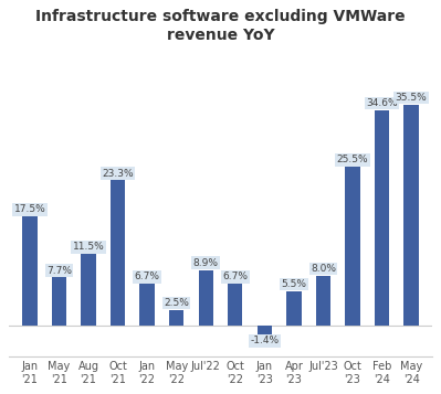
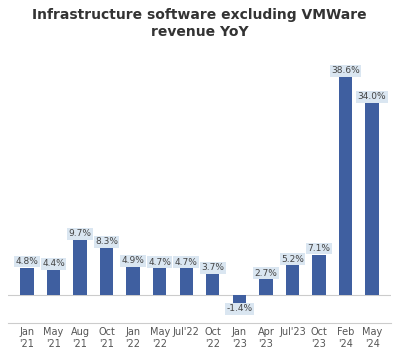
Jan '21: 17.5% -> 4.8%
May '21: 7.7% -> 4.4%
Aug '21: 11.5% -> 9.7%
Oct '21: 23.3% -> 8.3%
Jan '22: 6.7% -> 4.9%
May '22: 2.5% -> 4.7%
Jul'22: 8.9% -> 4.7%
Oct '22: 6.7% -> 3.7%
Apr '23: 5.5% -> 2.7%
Jul'23: 8.0% -> 5.2%
Oct '23: 25.5% -> 7.1%
Feb '24: 34.6% -> 38.6%
May '24: 35.5% -> 34.0%
